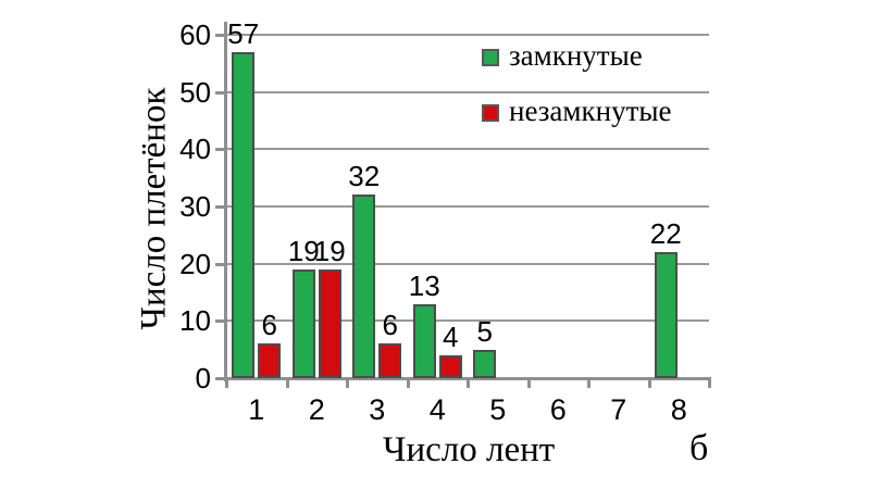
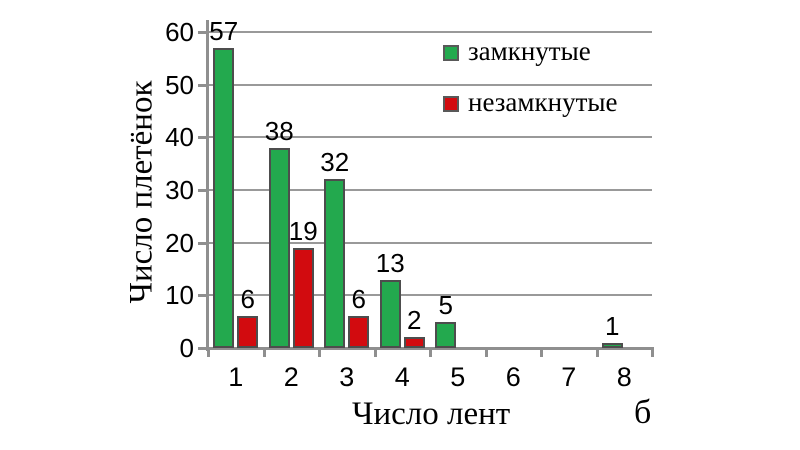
замкнутые/2: 19 -> 38
незамкнутые/4: 4 -> 2
замкнутые/8: 22 -> 1
